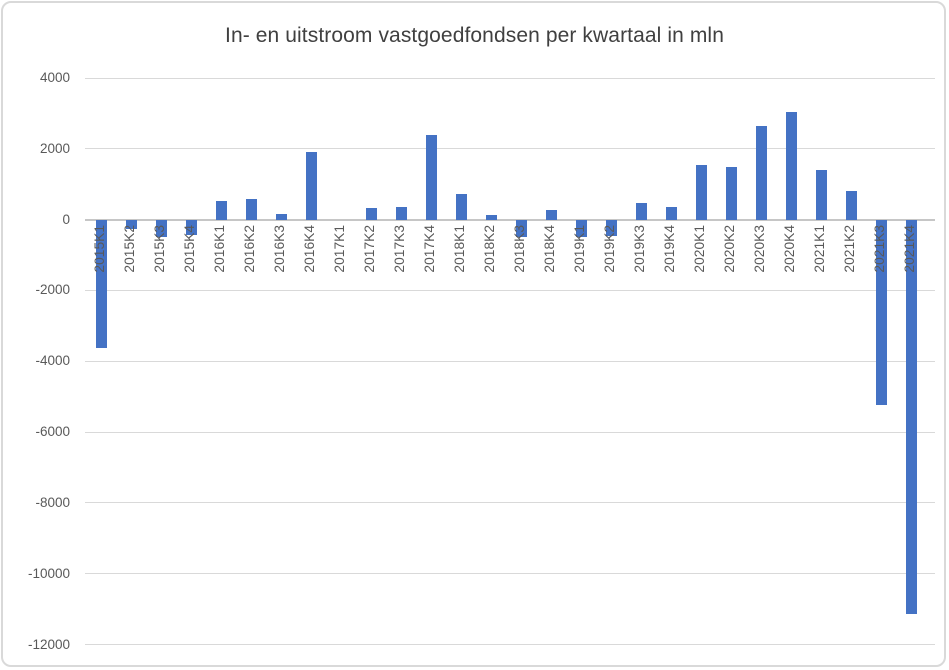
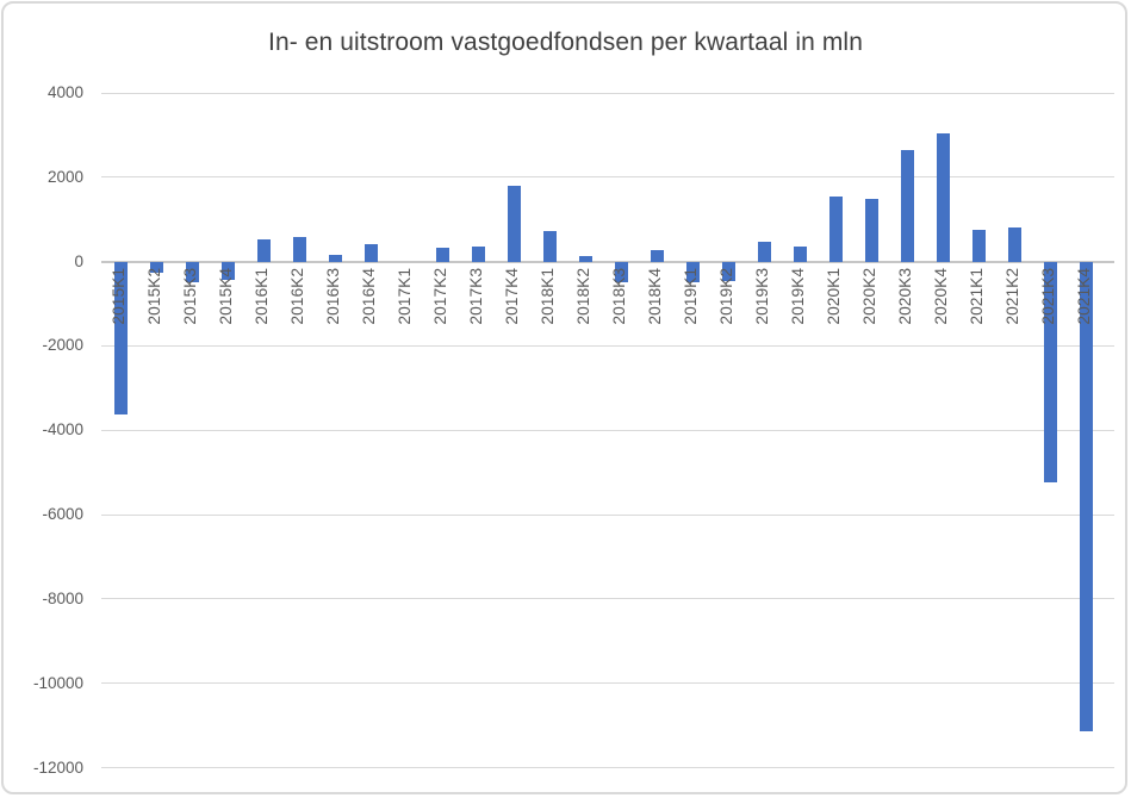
2016K4: 1900 -> 400
2017K4: 2400 -> 1800
2021K1: 1400 -> 700
